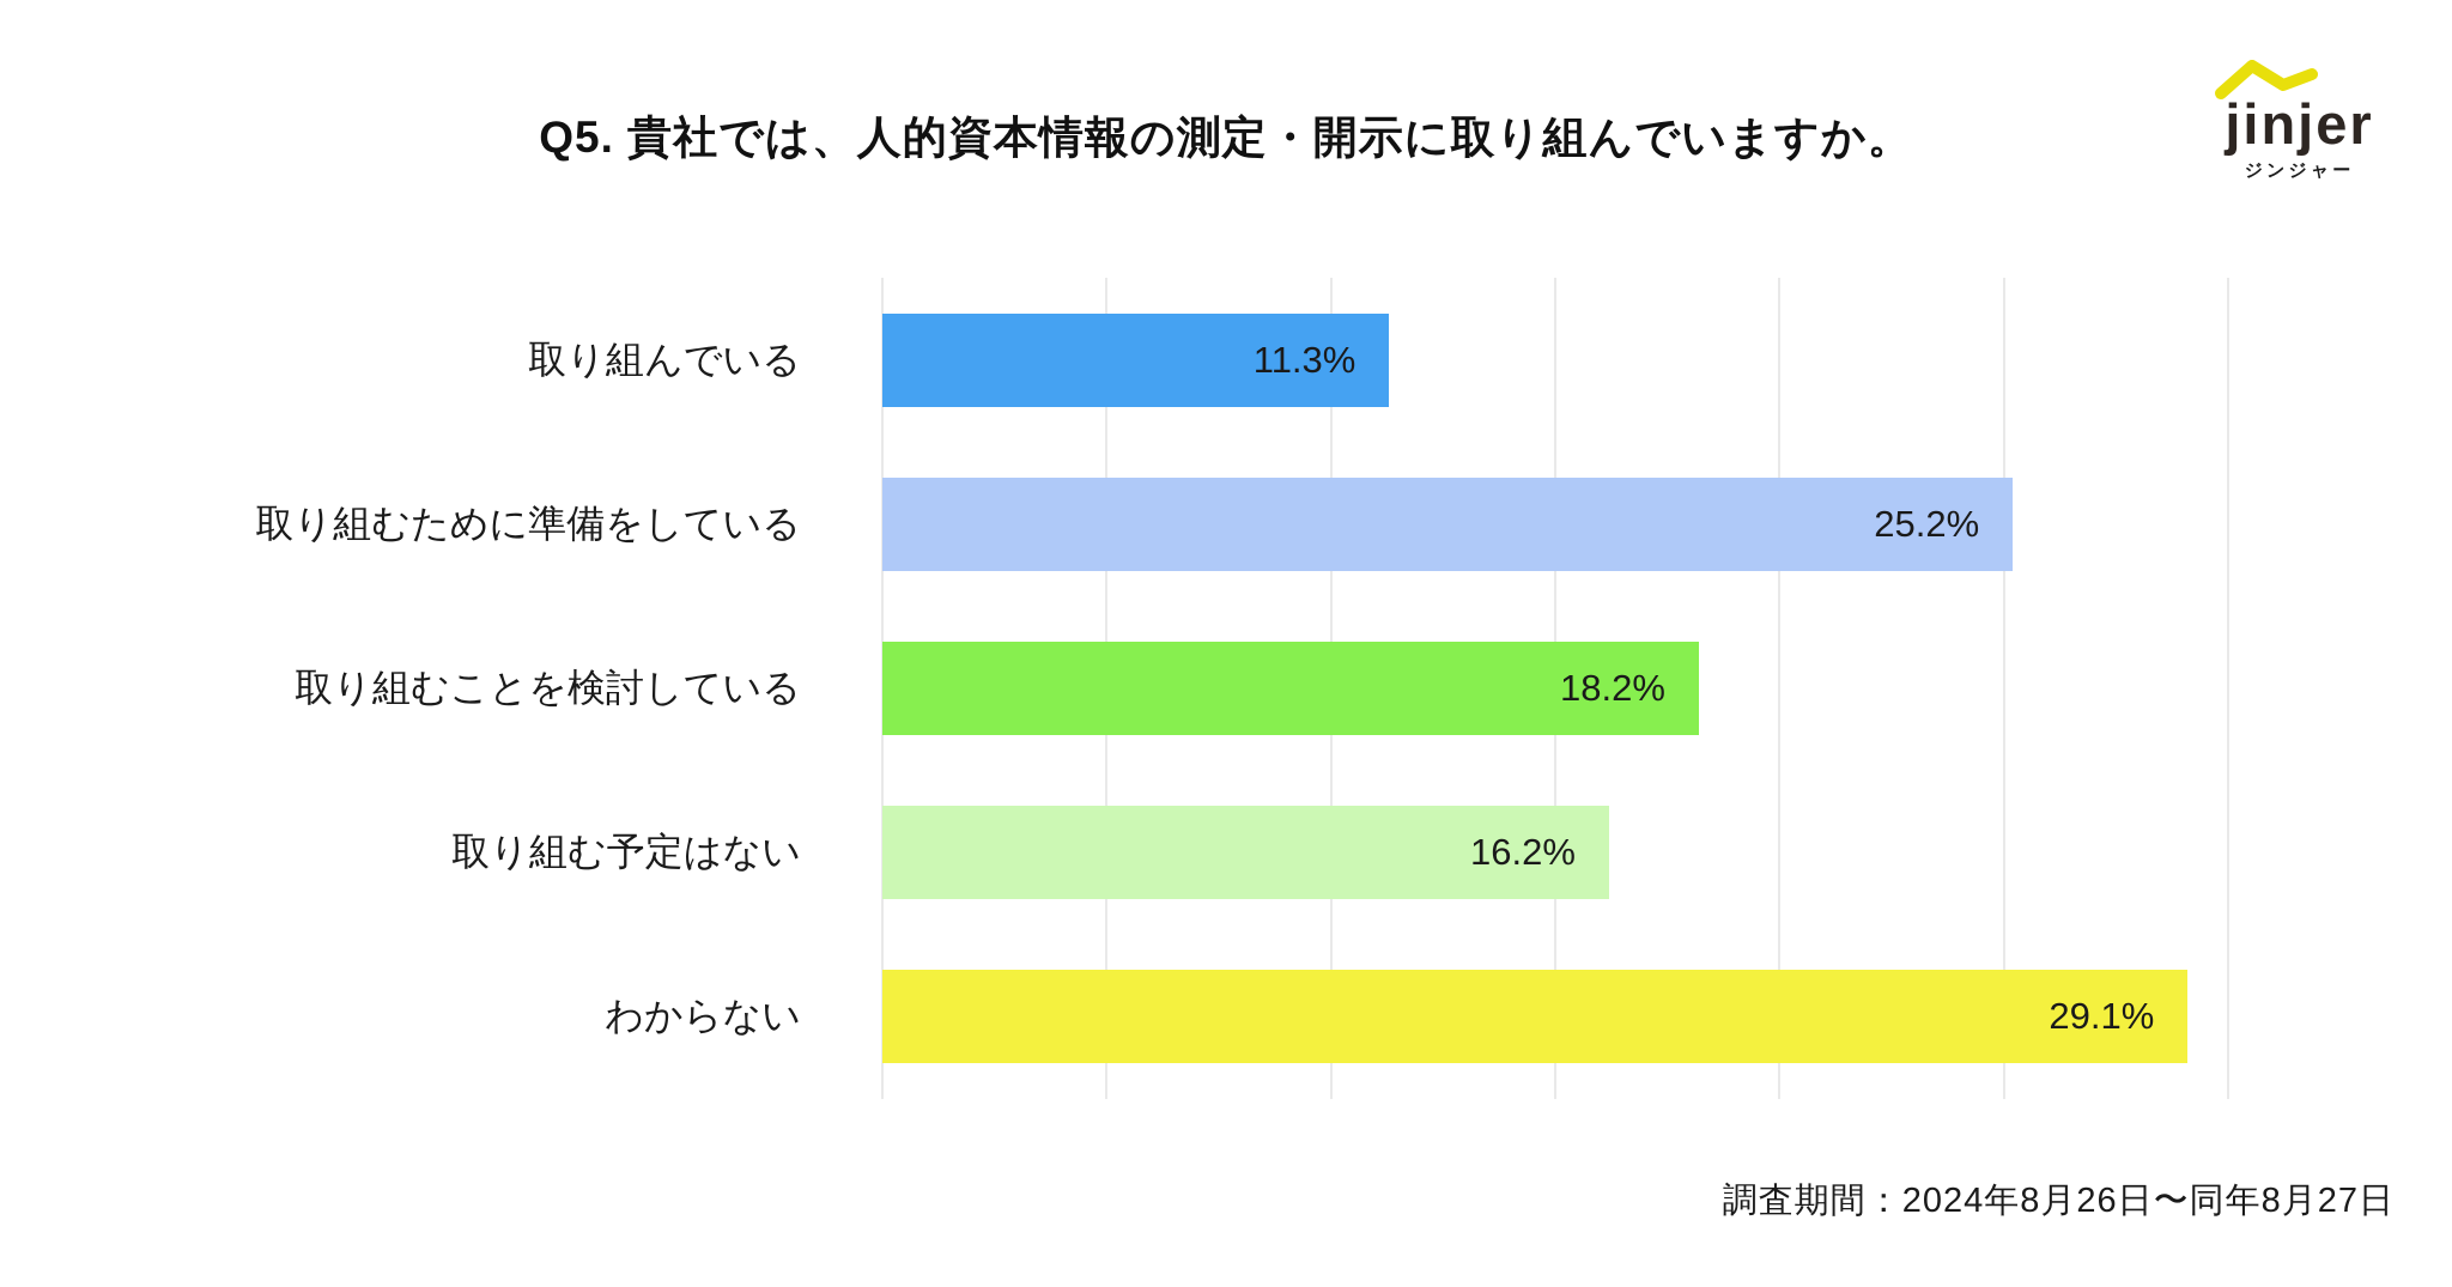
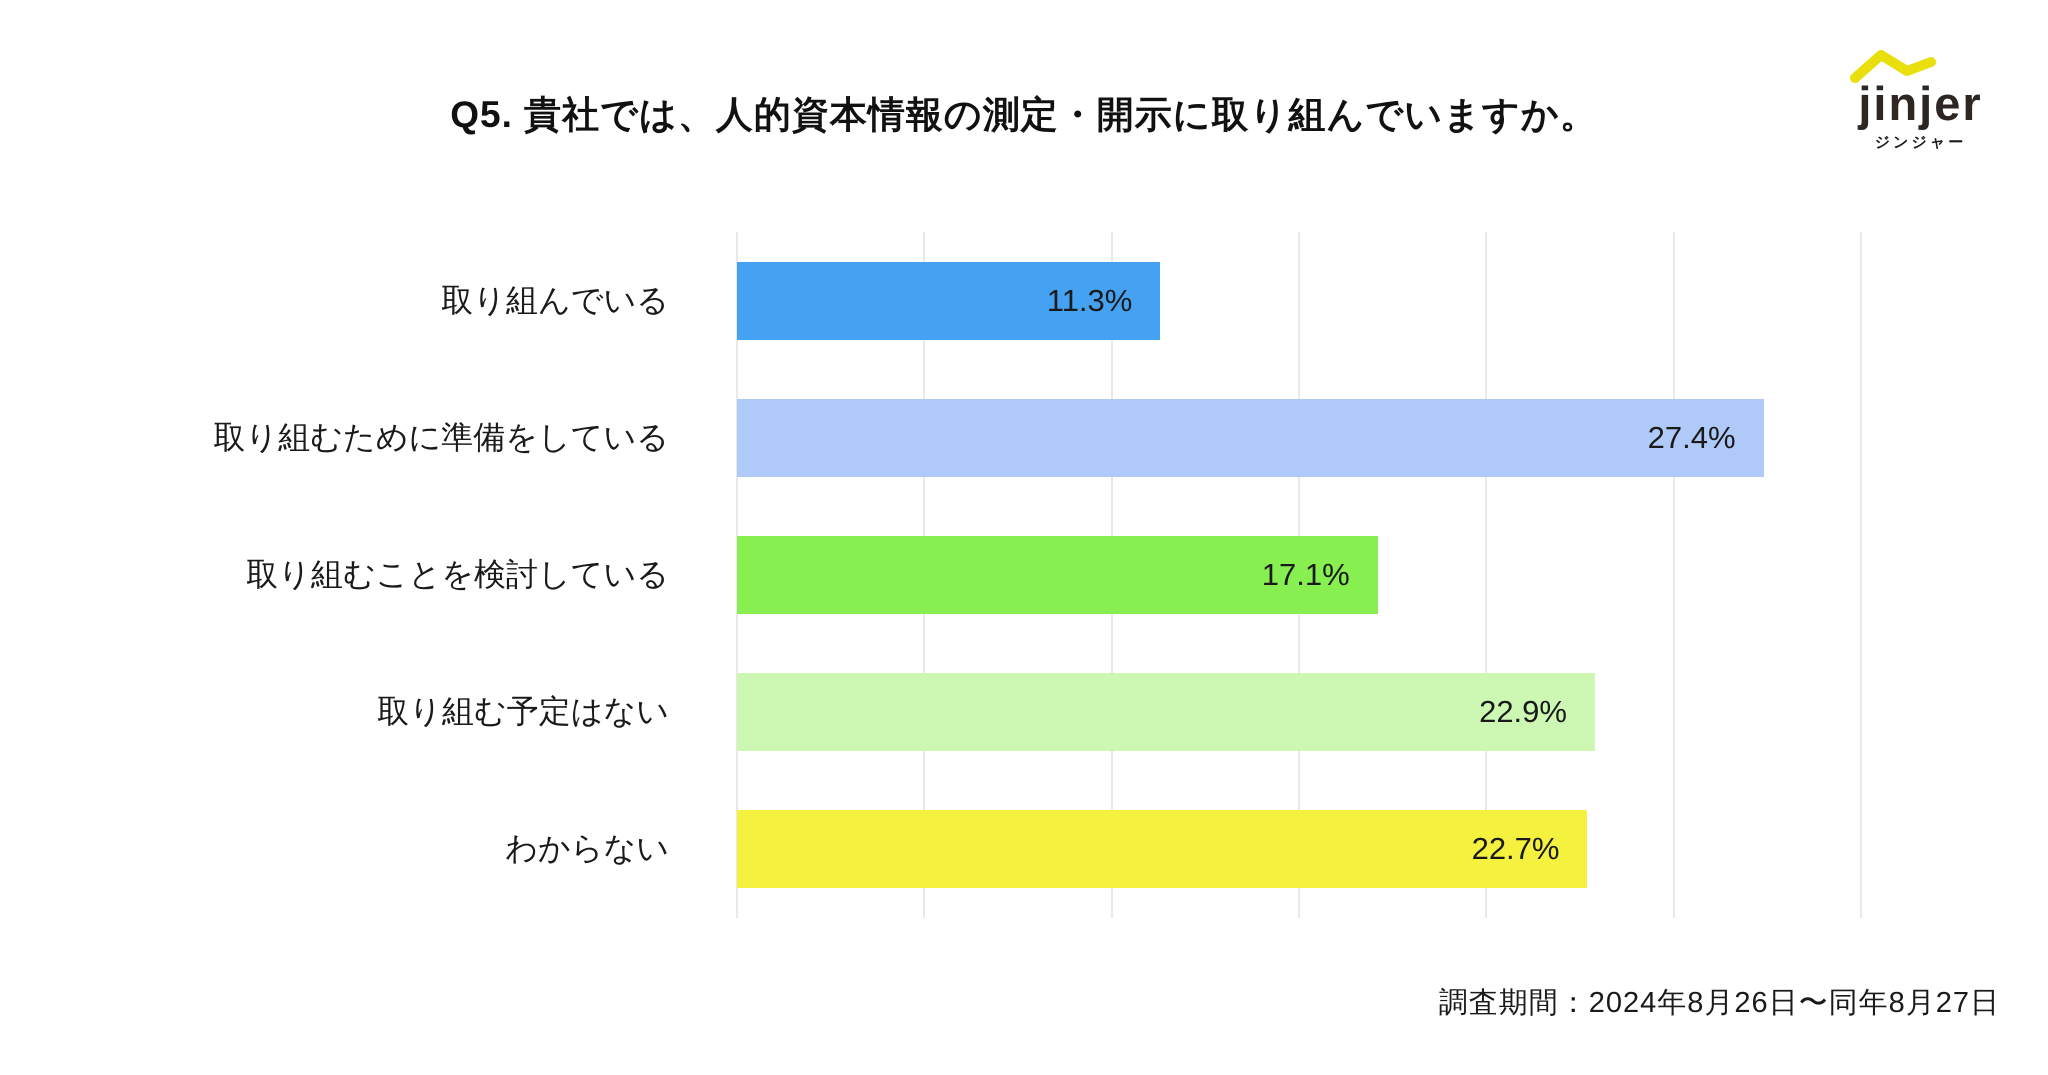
取り組むために準備をしている: 25.2% -> 27.4%
取り組むことを検討している: 18.2% -> 17.1%
取り組む予定はない: 16.2% -> 22.9%
わからない: 29.1% -> 22.7%
